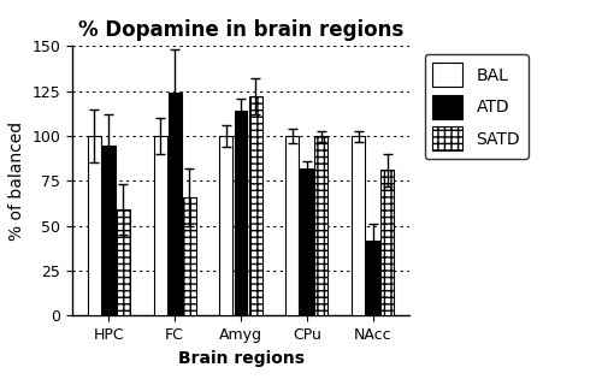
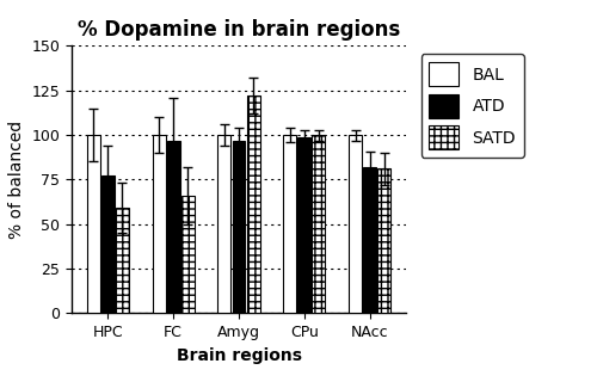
ATD/HPC: 95 -> 77
ATD/FC: 124 -> 97
ATD/Amyg: 114 -> 97
ATD/CPu: 82 -> 99
ATD/NAcc: 42 -> 82
